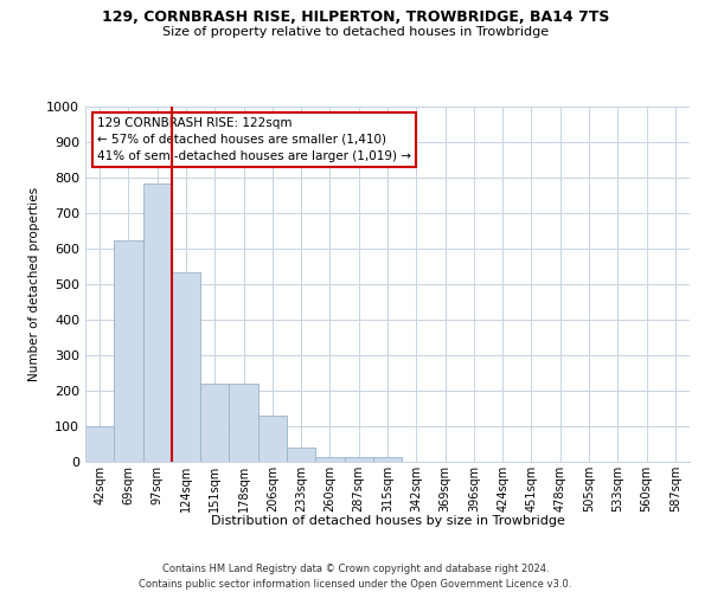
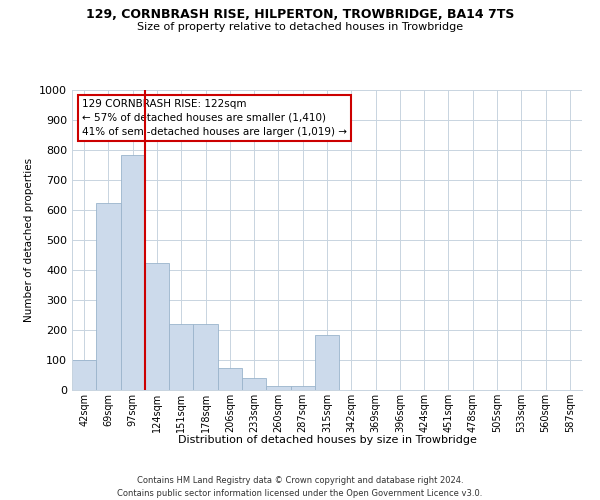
124sqm: 535 -> 425
206sqm: 130 -> 75
315sqm: 12 -> 185
